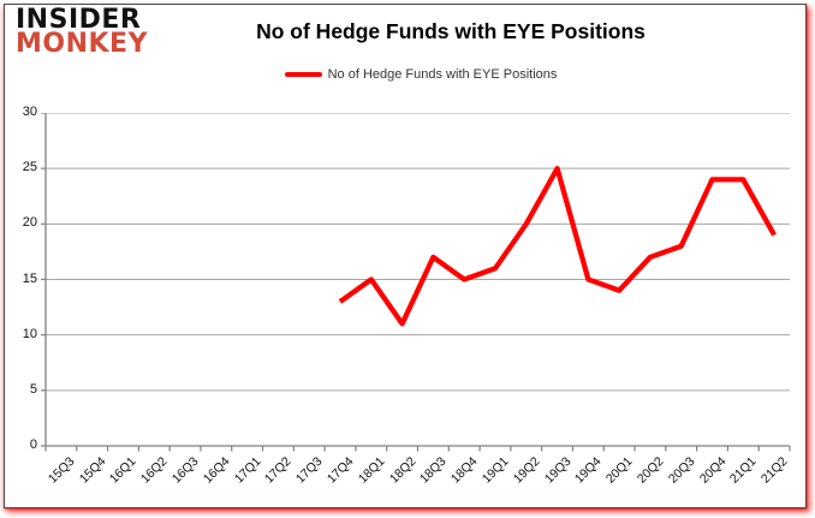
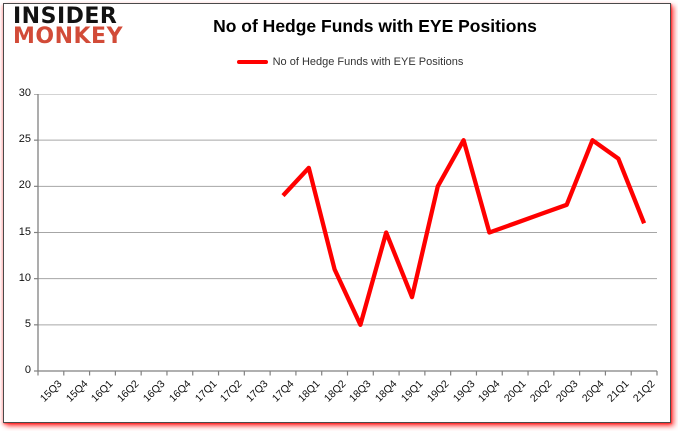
17Q4: 13 -> 19
18Q1: 15 -> 22
18Q3: 17 -> 5
19Q1: 16 -> 8
20Q1: 14 -> 16
20Q4: 24 -> 25
21Q1: 24 -> 23
21Q2: 19 -> 16
